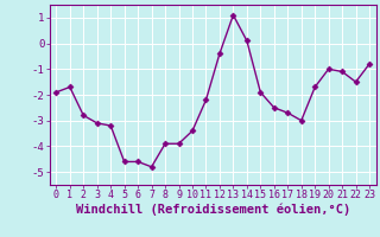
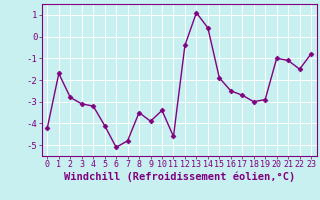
0: -1.9 -> -4.2
5: -4.6 -> -4.1
6: -4.6 -> -5.1
8: -3.9 -> -3.5
11: -2.2 -> -4.6
14: 0.1 -> 0.4
19: -1.7 -> -2.9
